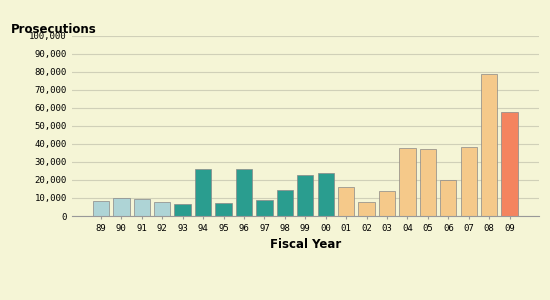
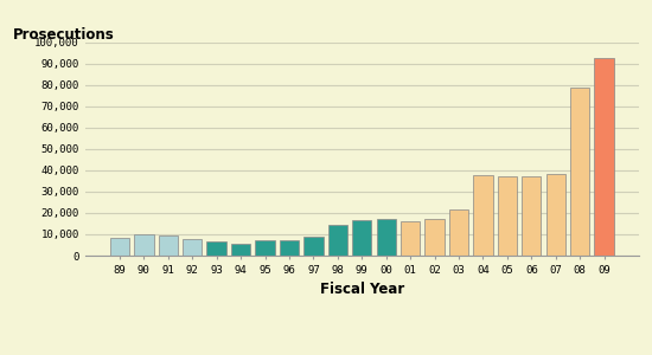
94: 26,000 -> 6,000
96: 26,000 -> 8,000
99: 23,000 -> 16,000
00: 24,000 -> 17,000
02: 8,000 -> 17,000
03: 14,000 -> 22,000
06: 20,000 -> 38,000
09: 58,000 -> 93,000
